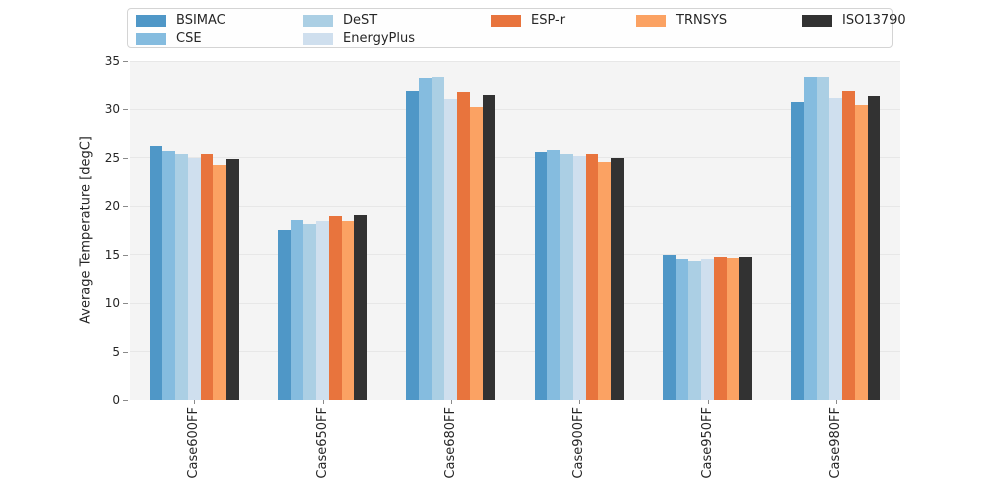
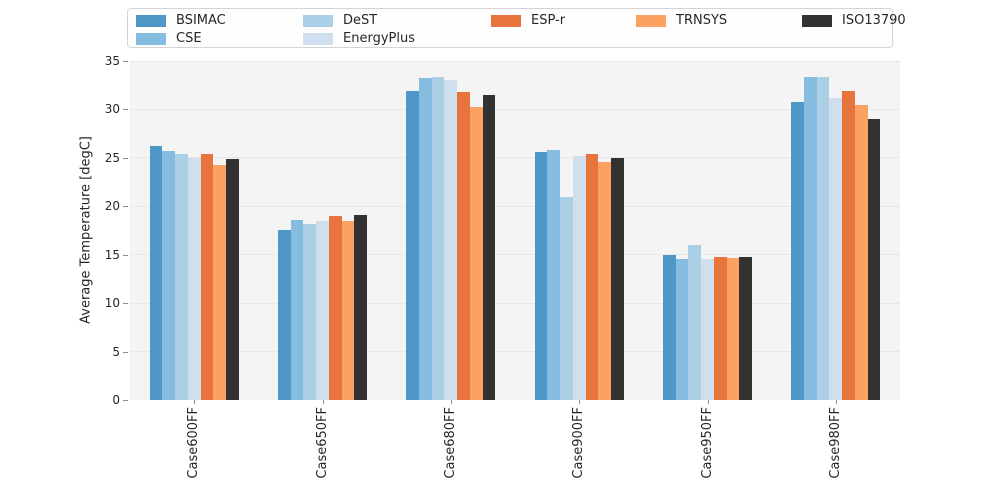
EnergyPlus/Case680FF: 31 -> 33
DeST/Case900FF: 25 -> 21
DeST/Case950FF: 14 -> 16
ISO13790/Case980FF: 31 -> 29
